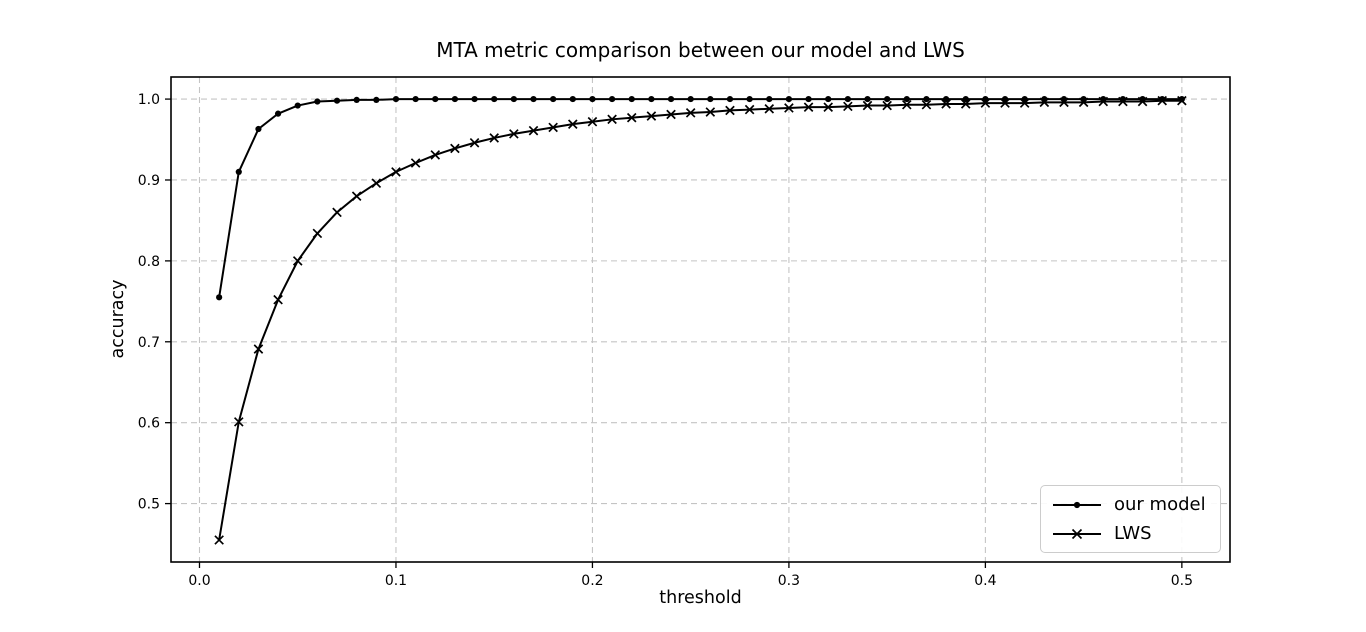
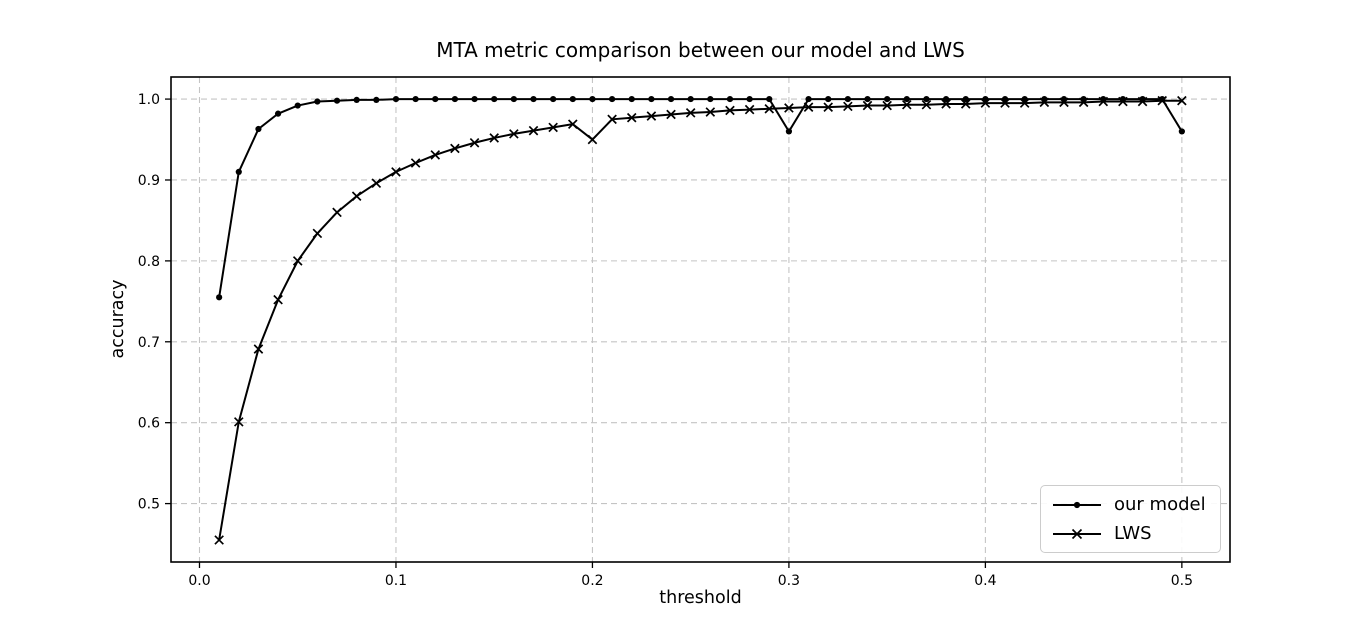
LWS/0.2: 0.97 -> 0.95
our model/0.3: 1.00 -> 0.96
our model/0.5: 1.00 -> 0.96
